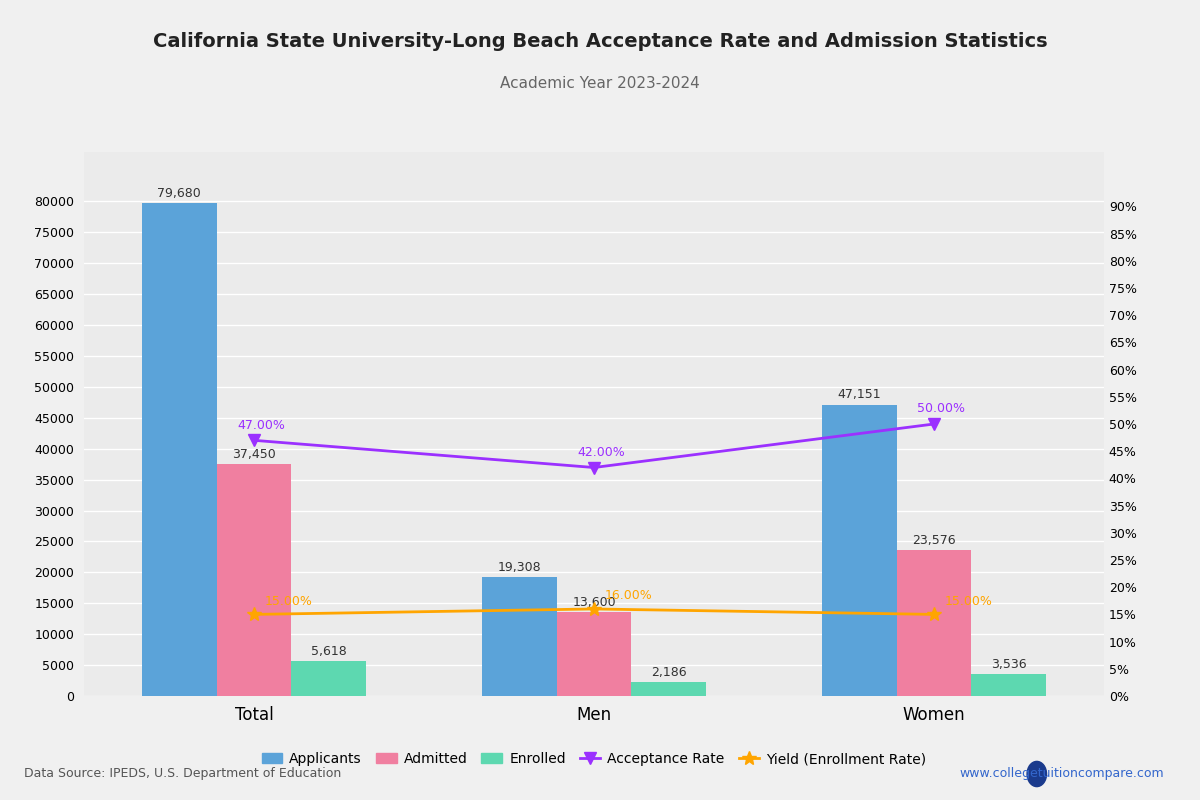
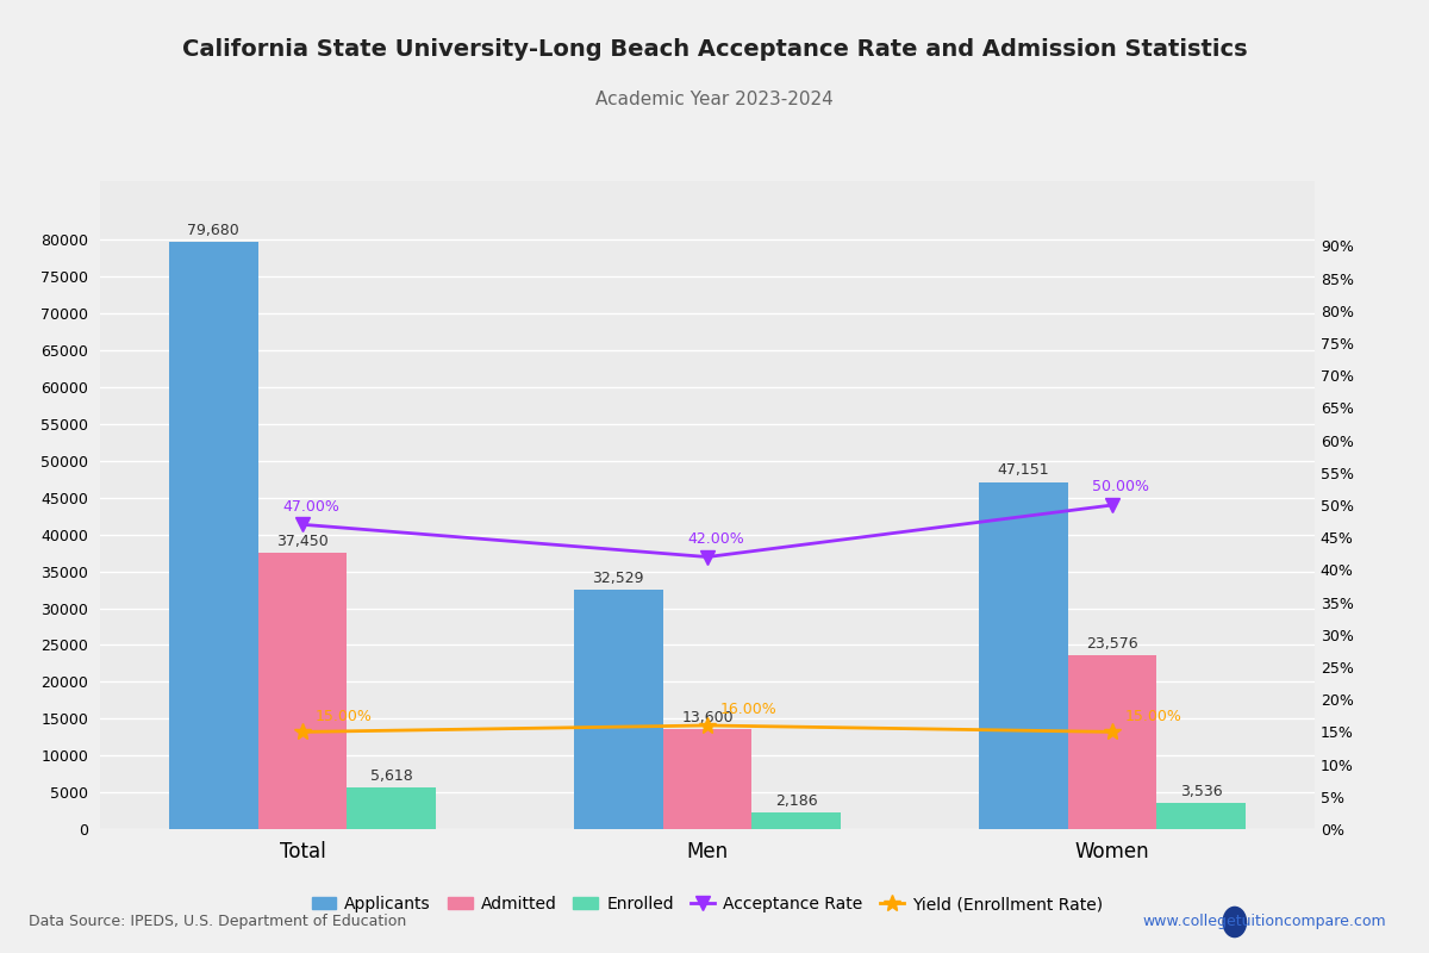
Applicants/Men: 19,308 -> 32,529
